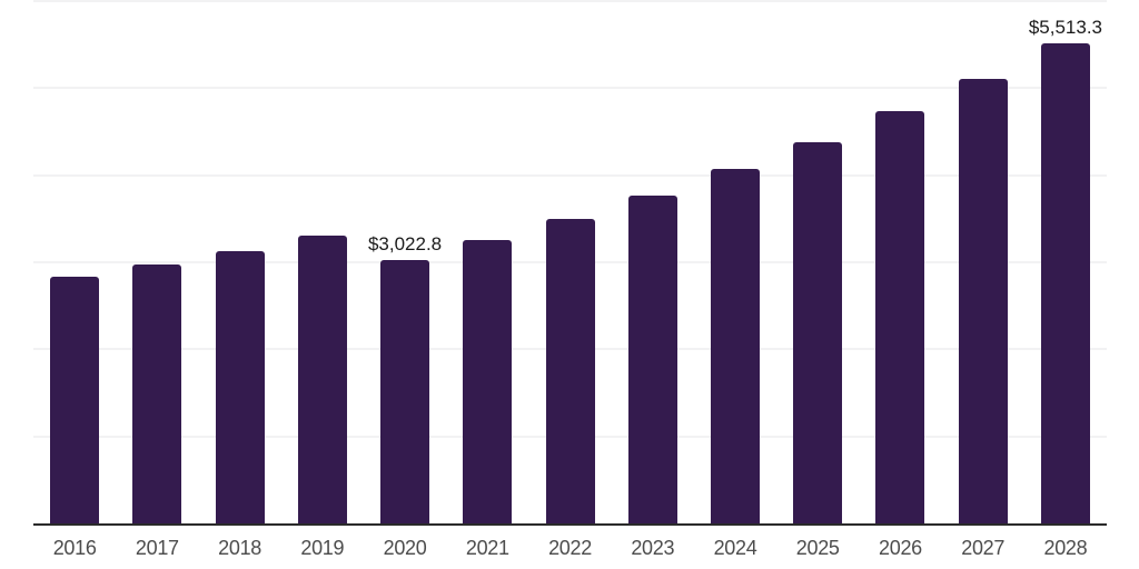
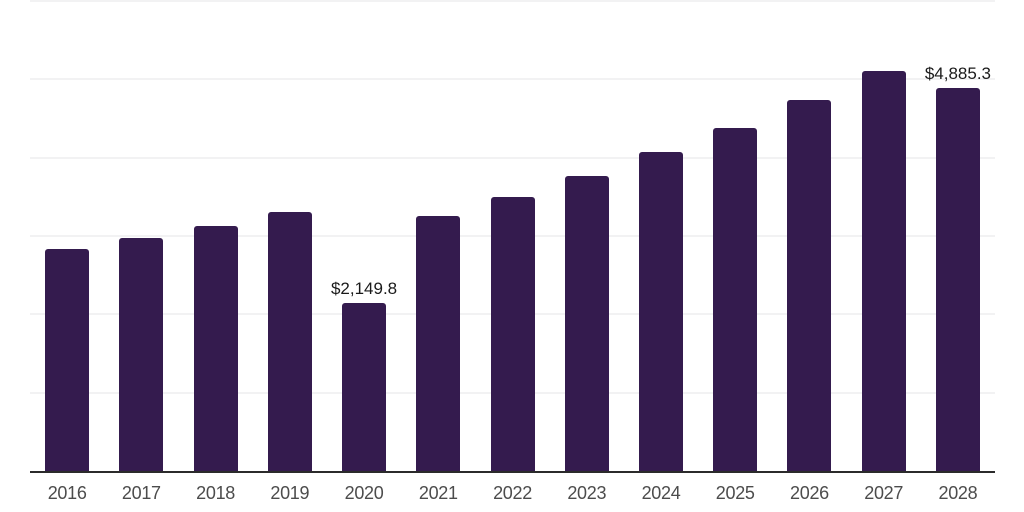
2020: $3,022.8 -> $2,149.8
2028: $5,513.3 -> $4,885.3
